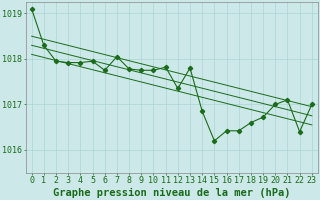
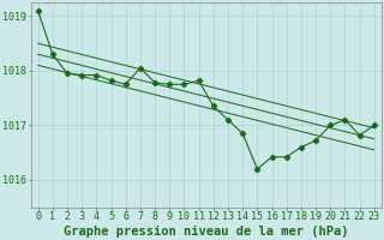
5: 1017.95 -> 1017.82
13: 1017.80 -> 1017.10
22: 1016.40 -> 1016.82
